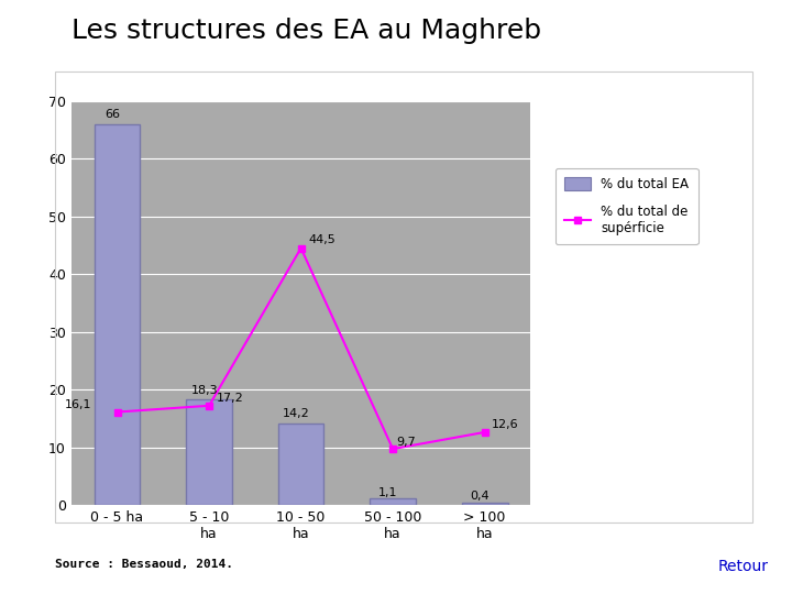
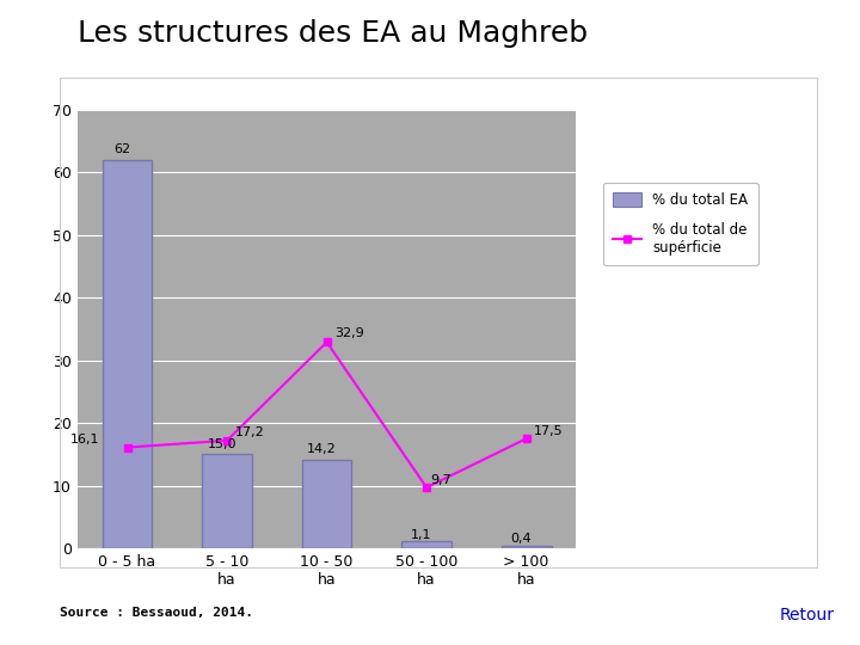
% du total EA/0 - 5 ha: 66 -> 62
% du total EA/5 - 10 ha: 18,3 -> 15,0
% du total de supérficie/10 - 50 ha: 44,5 -> 32,9
% du total de supérficie/> 100 ha: 12,6 -> 17,5
